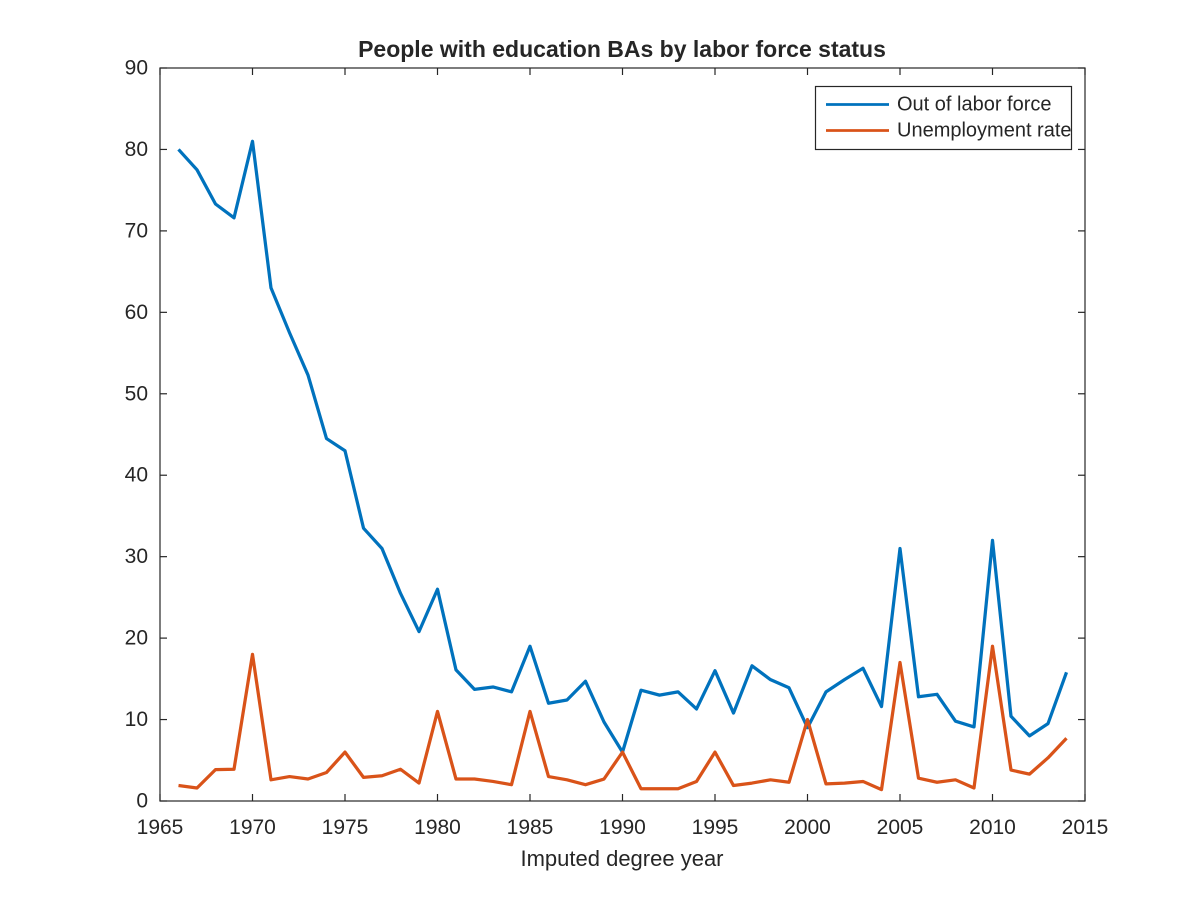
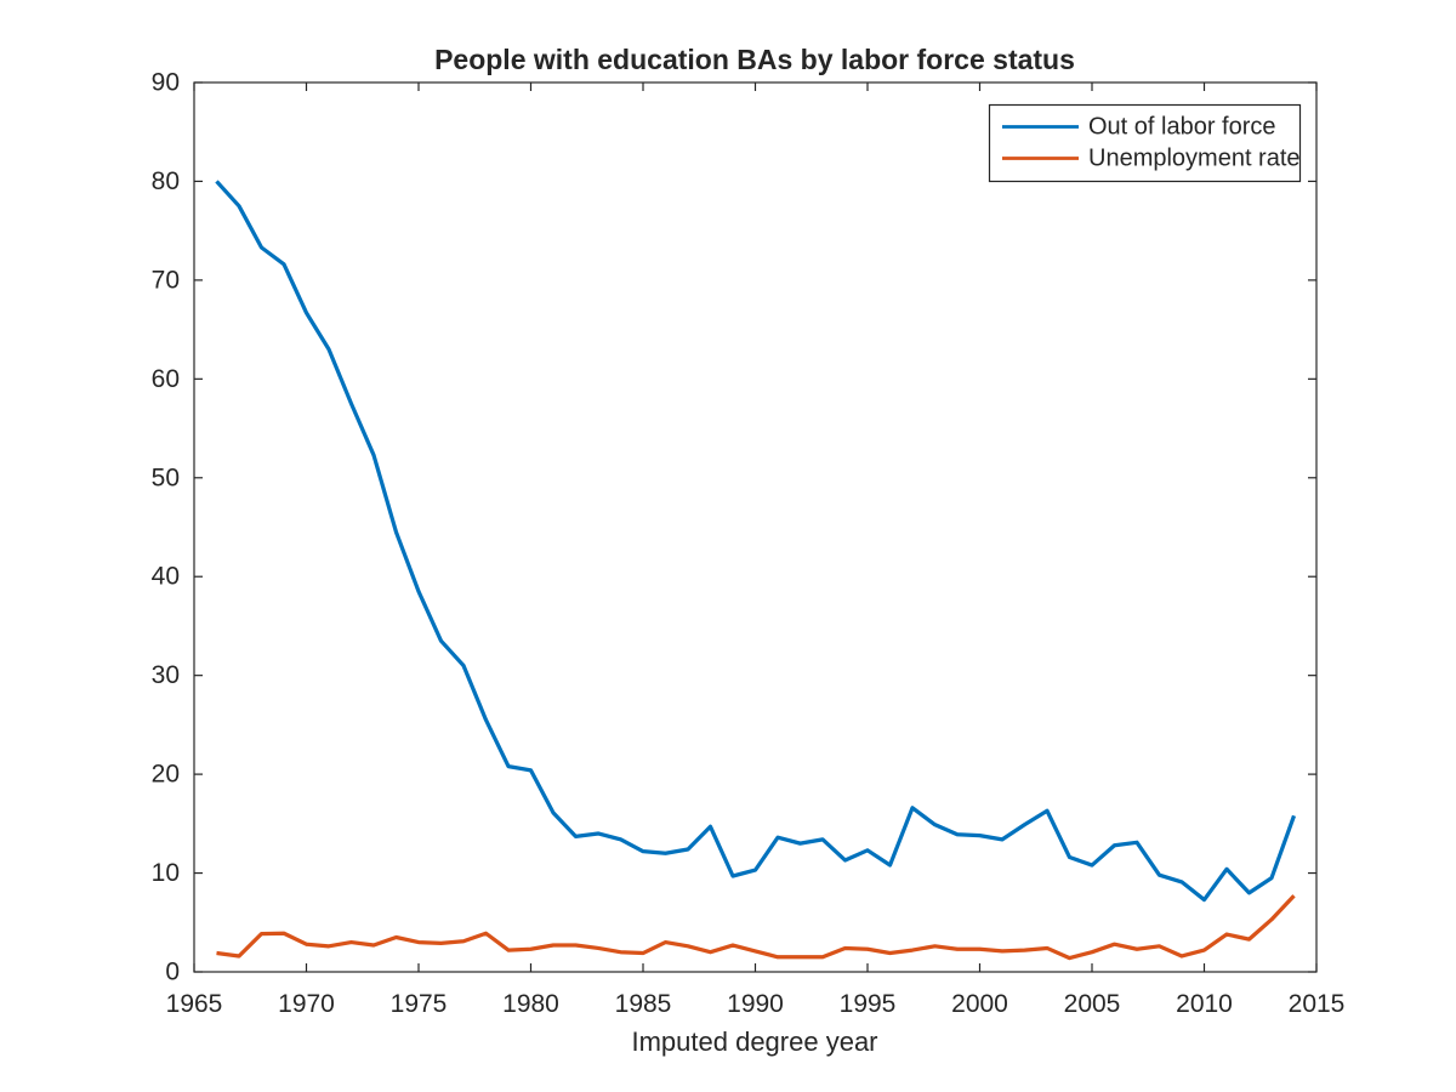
Out of labor force/1970: 81 -> 67
Unemployment rate/1970: 18 -> 3
Out of labor force/1975: 43 -> 38
Unemployment rate/1975: 6 -> 3
Out of labor force/1980: 26 -> 20
Unemployment rate/1980: 11 -> 2
Out of labor force/1985: 19 -> 12
Unemployment rate/1985: 11 -> 2
Out of labor force/1990: 6 -> 10
Unemployment rate/1990: 6 -> 2
Out of labor force/1995: 16 -> 12
Unemployment rate/1995: 6 -> 2
Out of labor force/2000: 9 -> 14
Unemployment rate/2000: 10 -> 2
Out of labor force/2005: 31 -> 11
Unemployment rate/2005: 17 -> 2
Out of labor force/2010: 32 -> 7
Unemployment rate/2010: 19 -> 2
